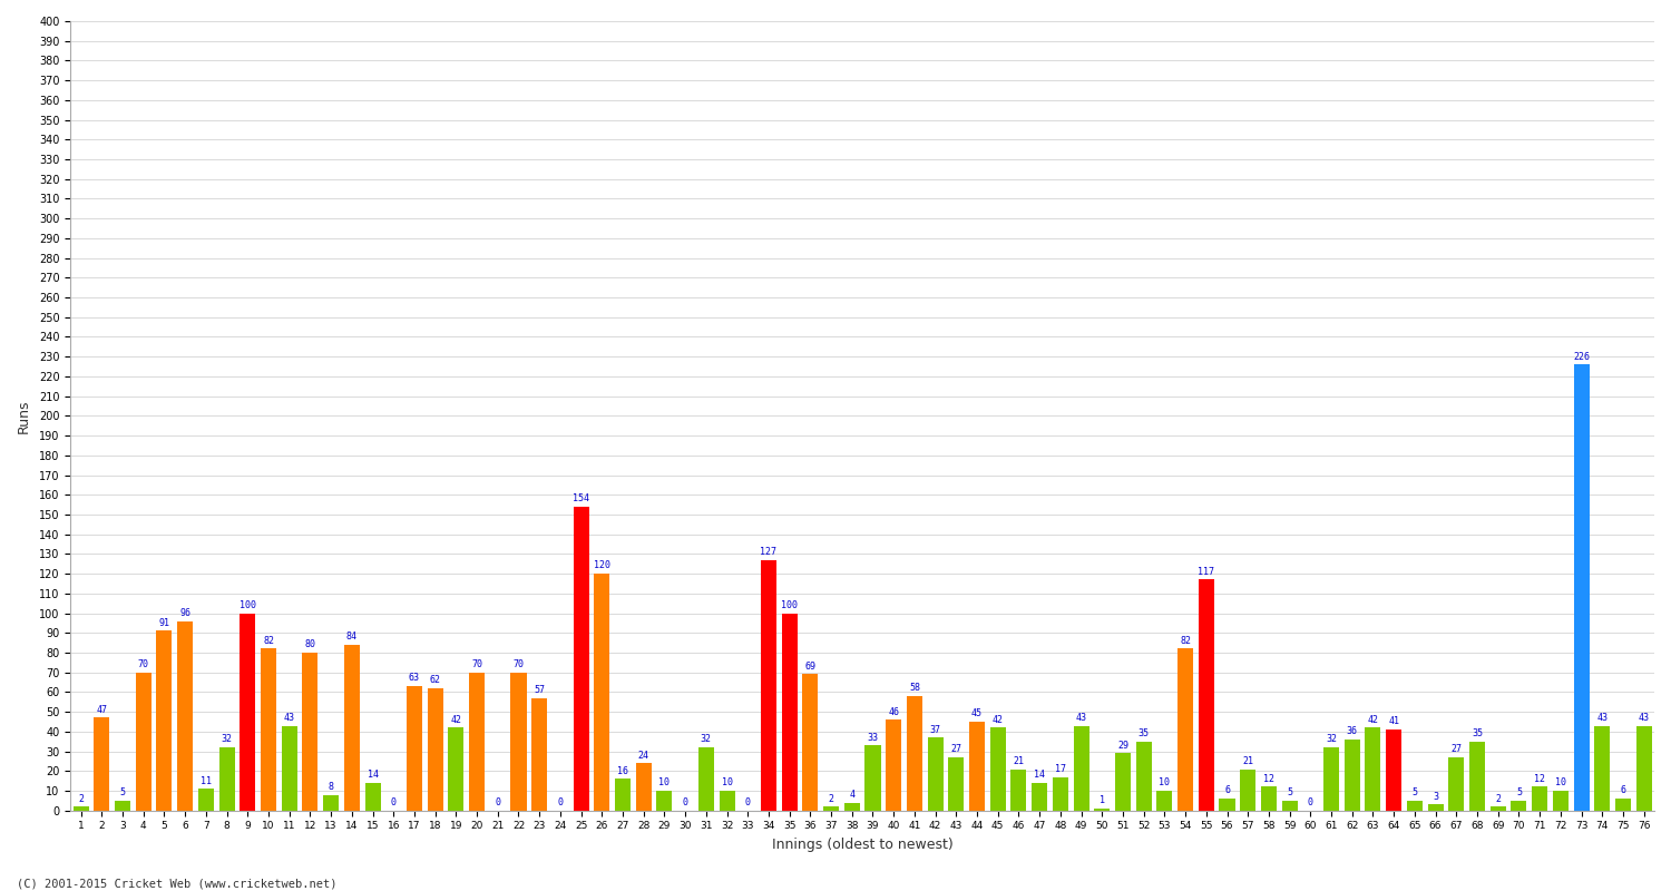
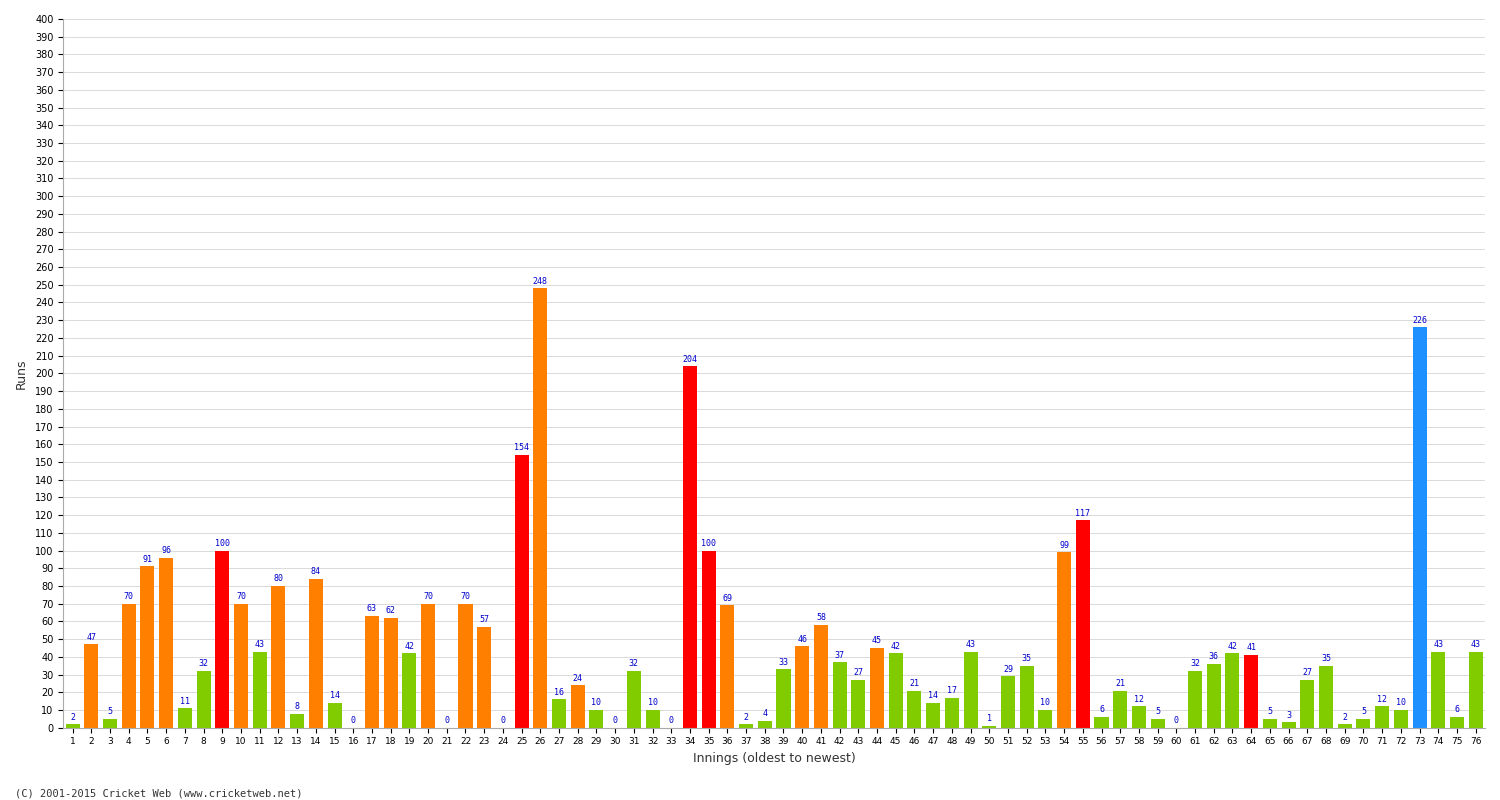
10: 82 -> 70
26: 120 -> 248
34: 127 -> 204
54: 82 -> 99
